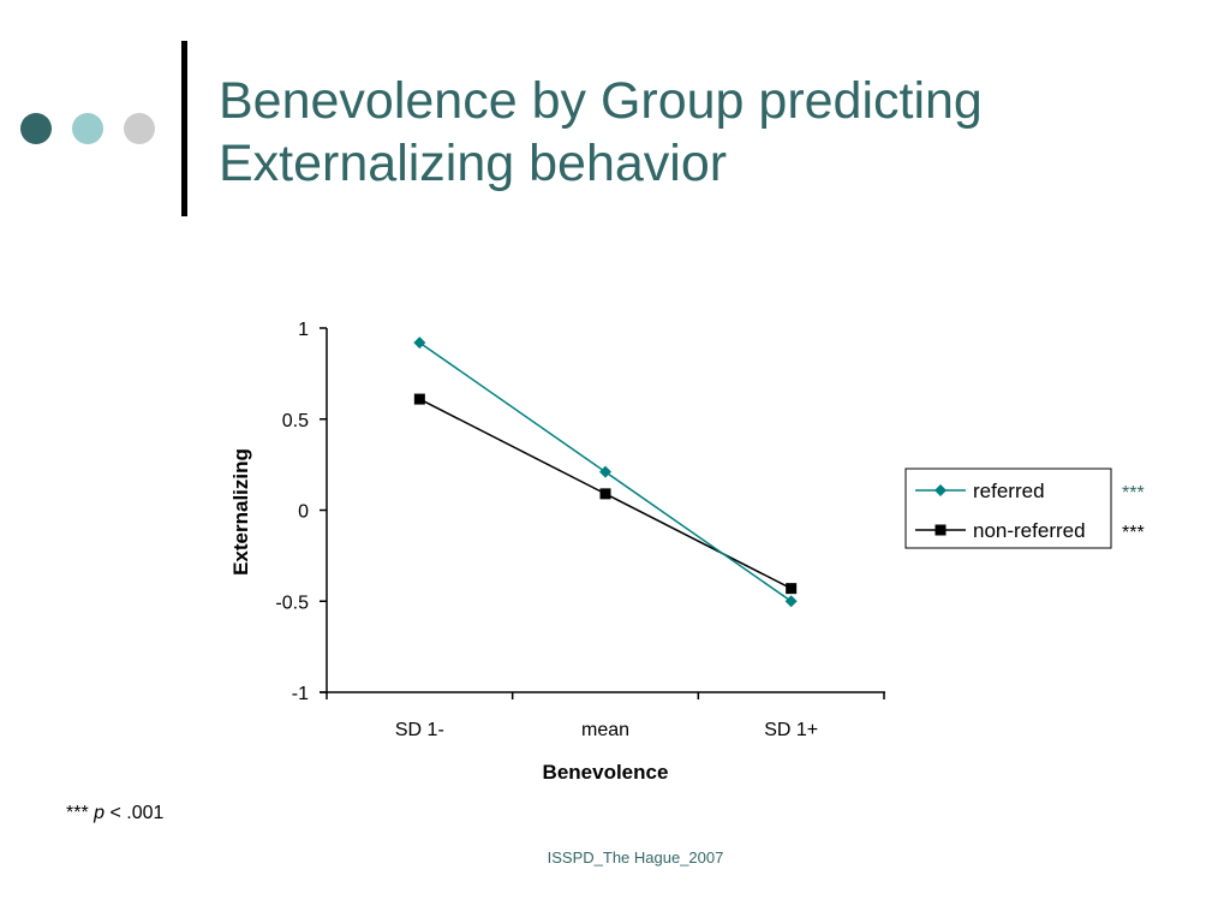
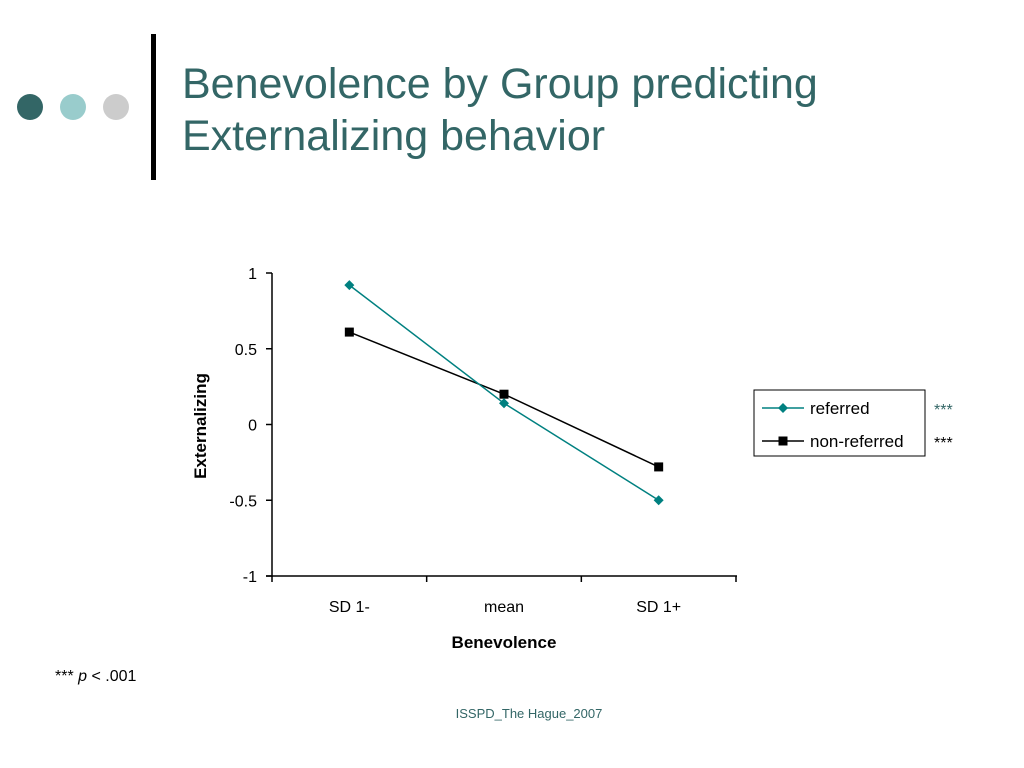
referred/mean: 0.21 -> 0.14
non-referred/mean: 0.09 -> 0.20
non-referred/SD 1+: -0.43 -> -0.28
